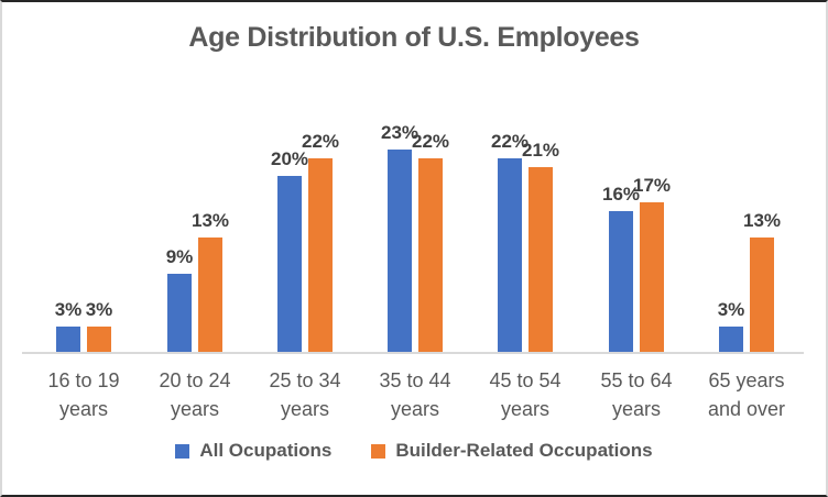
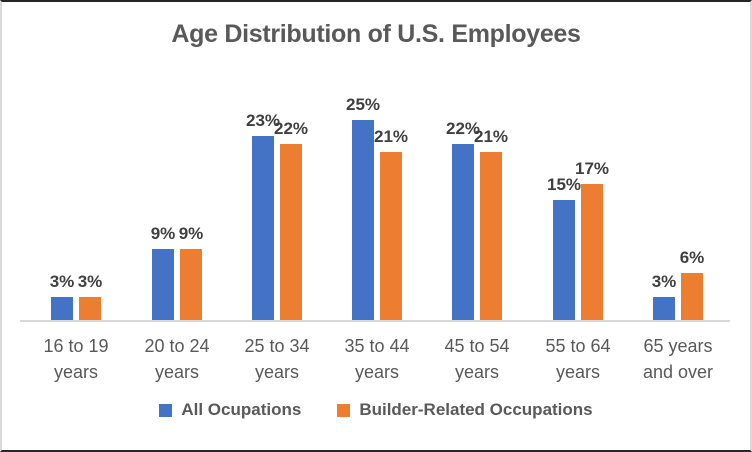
Builder-Related Occupations/20 to 24 years: 13% -> 9%
All Ocupations/25 to 34 years: 20% -> 23%
All Ocupations/35 to 44 years: 23% -> 25%
Builder-Related Occupations/35 to 44 years: 22% -> 21%
All Ocupations/55 to 64 years: 16% -> 15%
Builder-Related Occupations/65 years and over: 13% -> 6%
